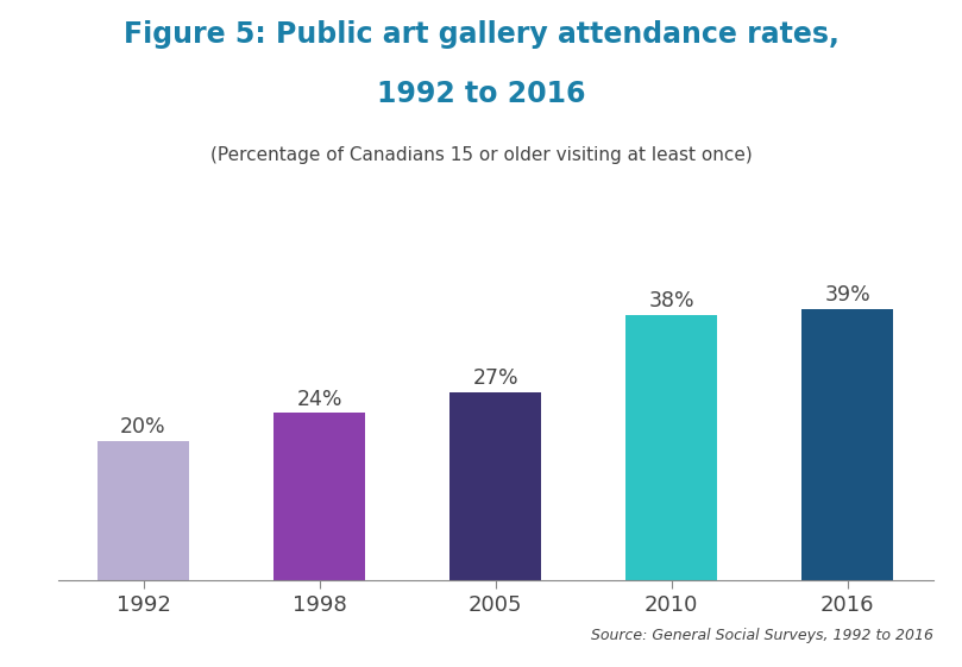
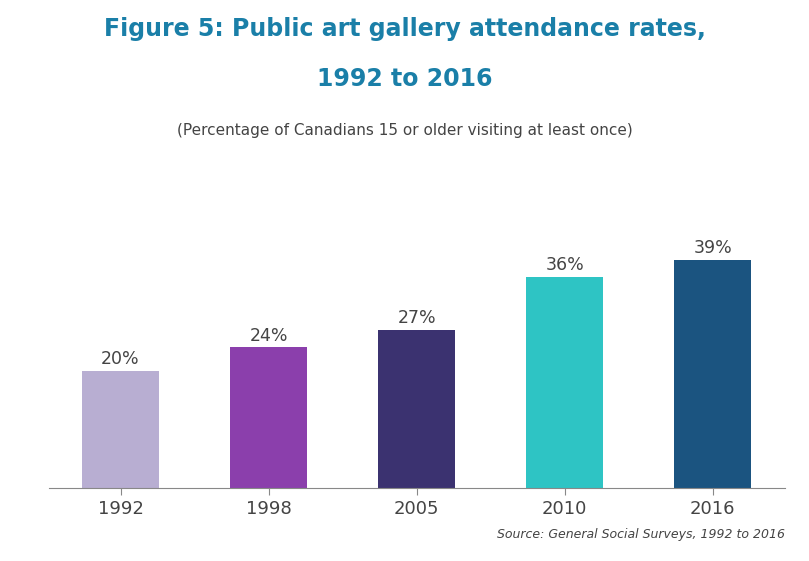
2010: 38% -> 36%
